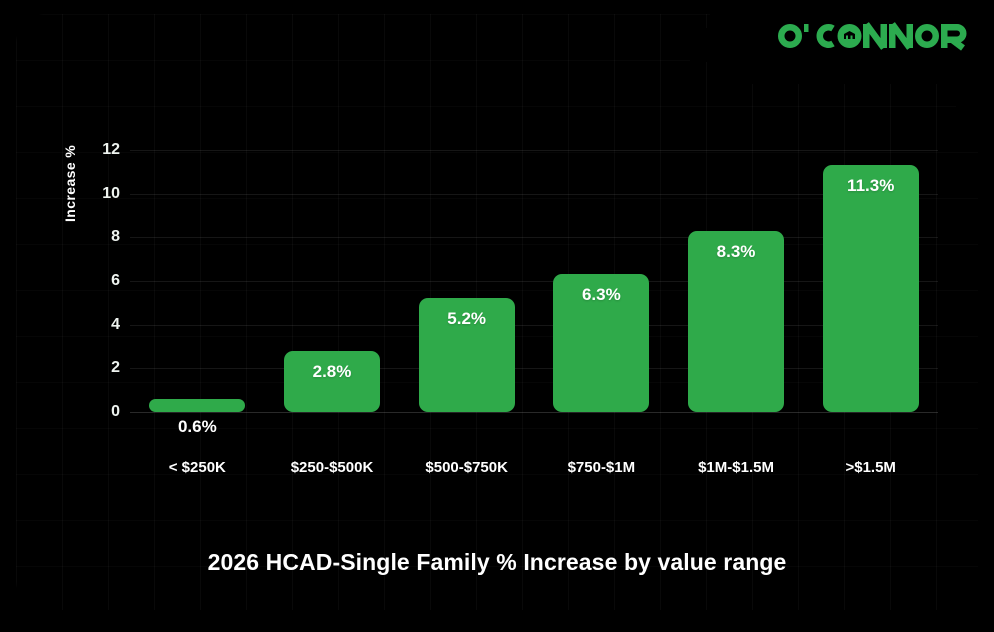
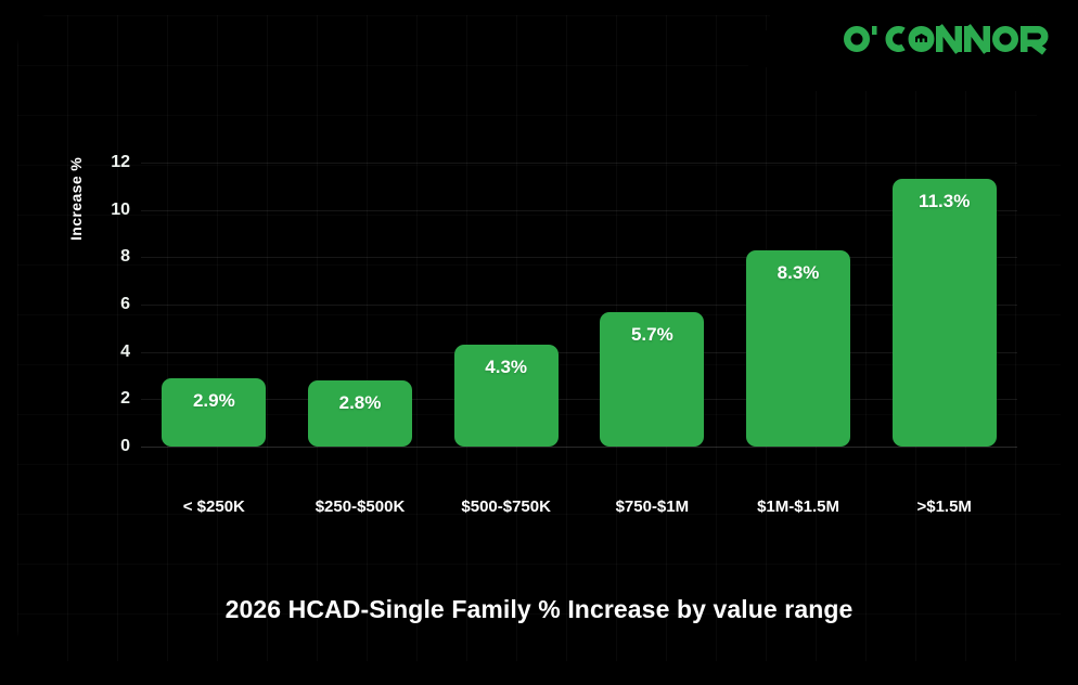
< $250K: 0.6% -> 2.9%
$500-$750K: 5.2% -> 4.3%
$750-$1M: 6.3% -> 5.7%
